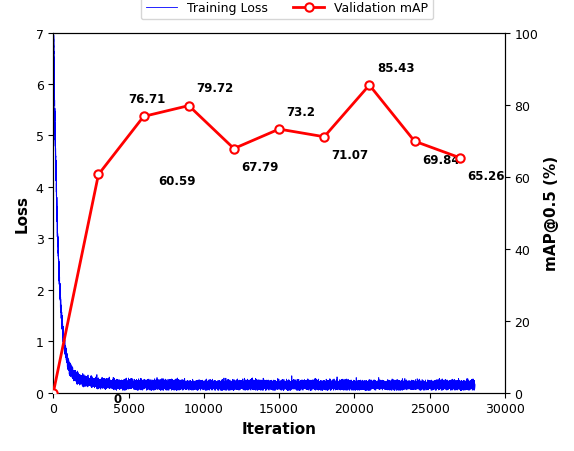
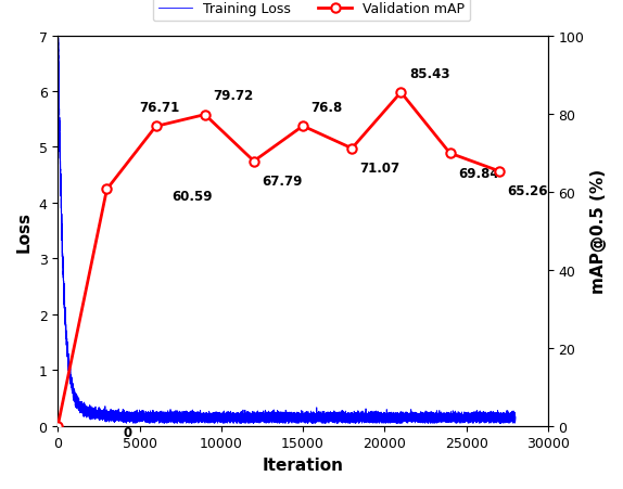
Validation mAP/15000: 73.2 -> 76.8
